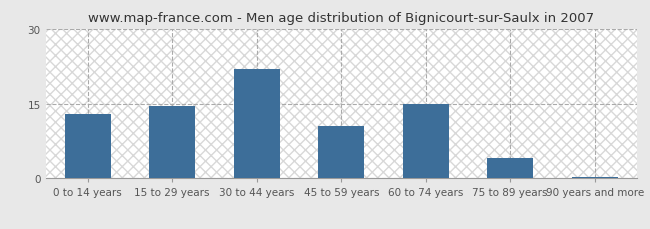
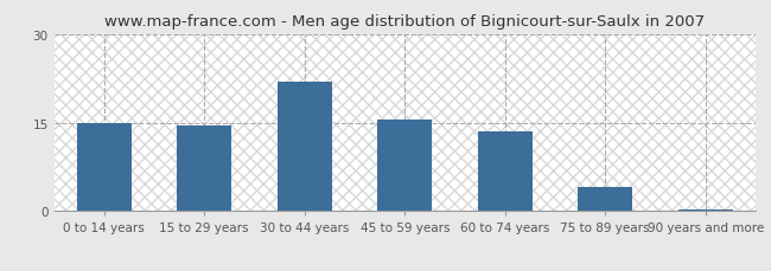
0 to 14 years: 13.0 -> 15.0
45 to 59 years: 10.5 -> 15.5
60 to 74 years: 15.0 -> 13.5
